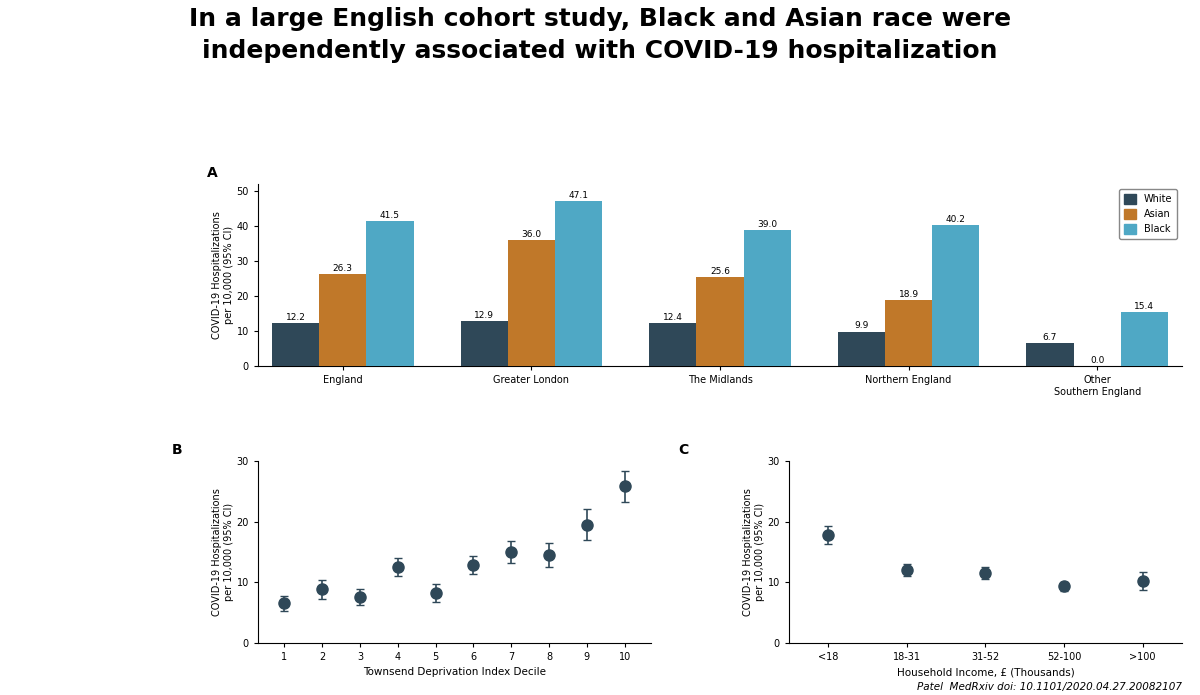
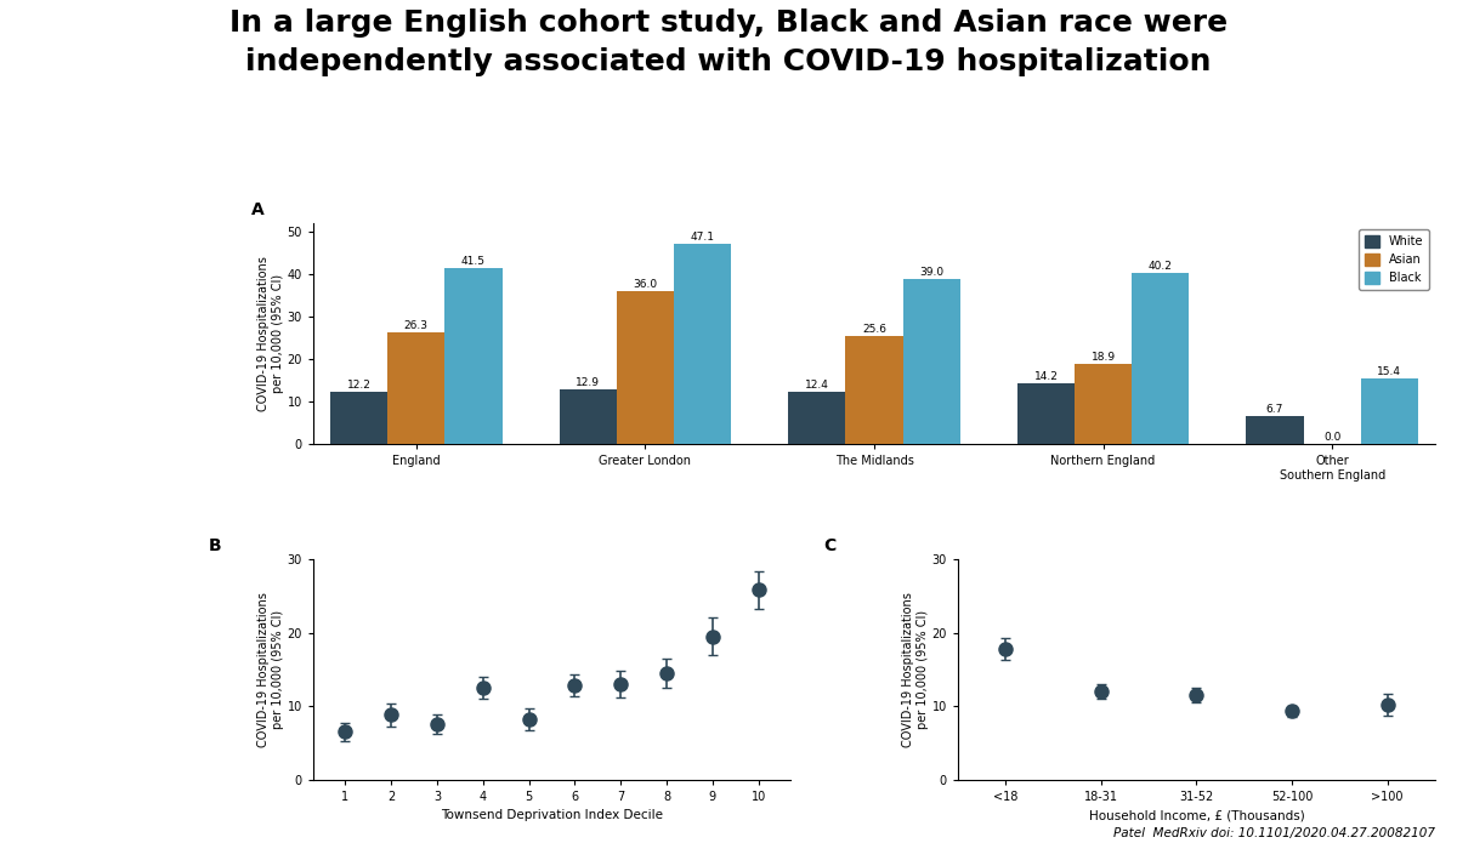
White/Northern England: 9.9 -> 14.2
7: 15.0 -> 13.0
